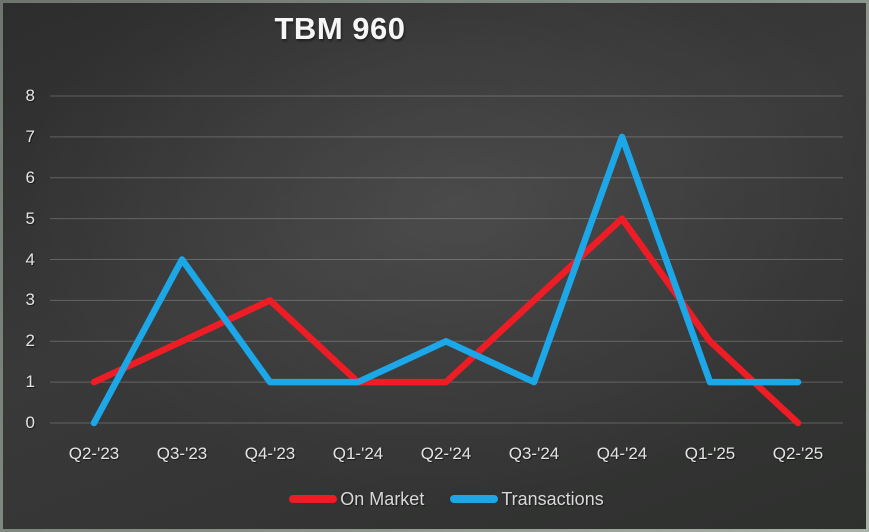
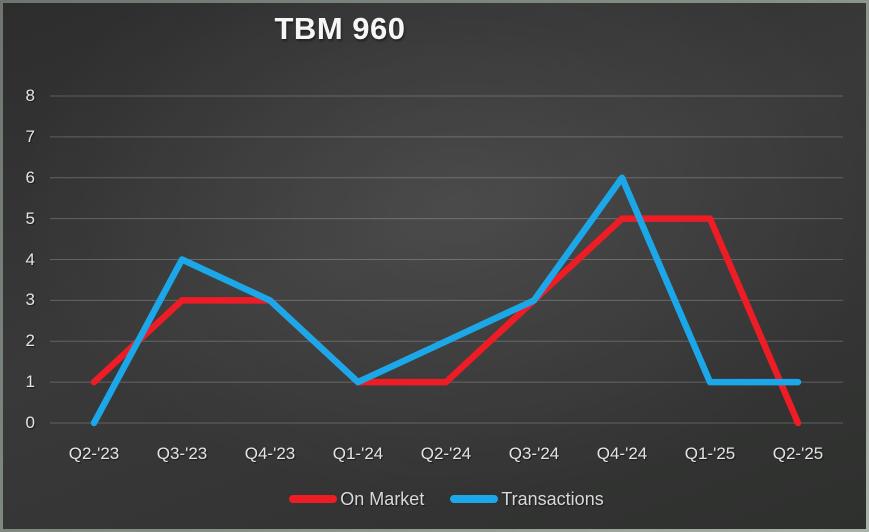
On Market/Q3-'23: 2 -> 3
Transactions/Q4-'23: 1 -> 3
Transactions/Q3-'24: 1 -> 3
Transactions/Q4-'24: 7 -> 6
On Market/Q1-'25: 2 -> 5
